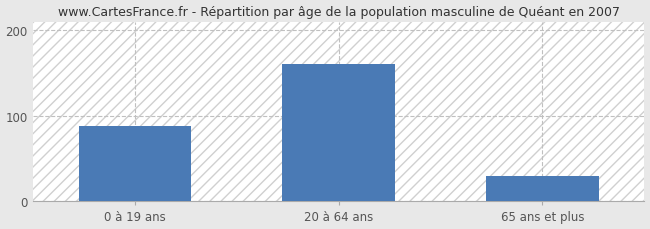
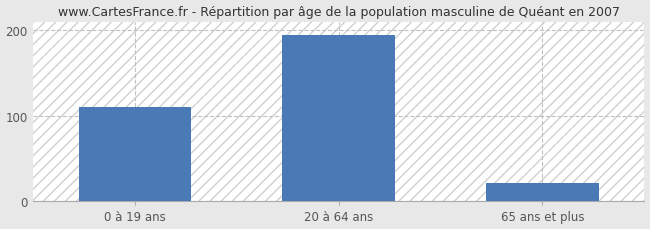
0 à 19 ans: 88 -> 110
20 à 64 ans: 160 -> 194
65 ans et plus: 30 -> 22
